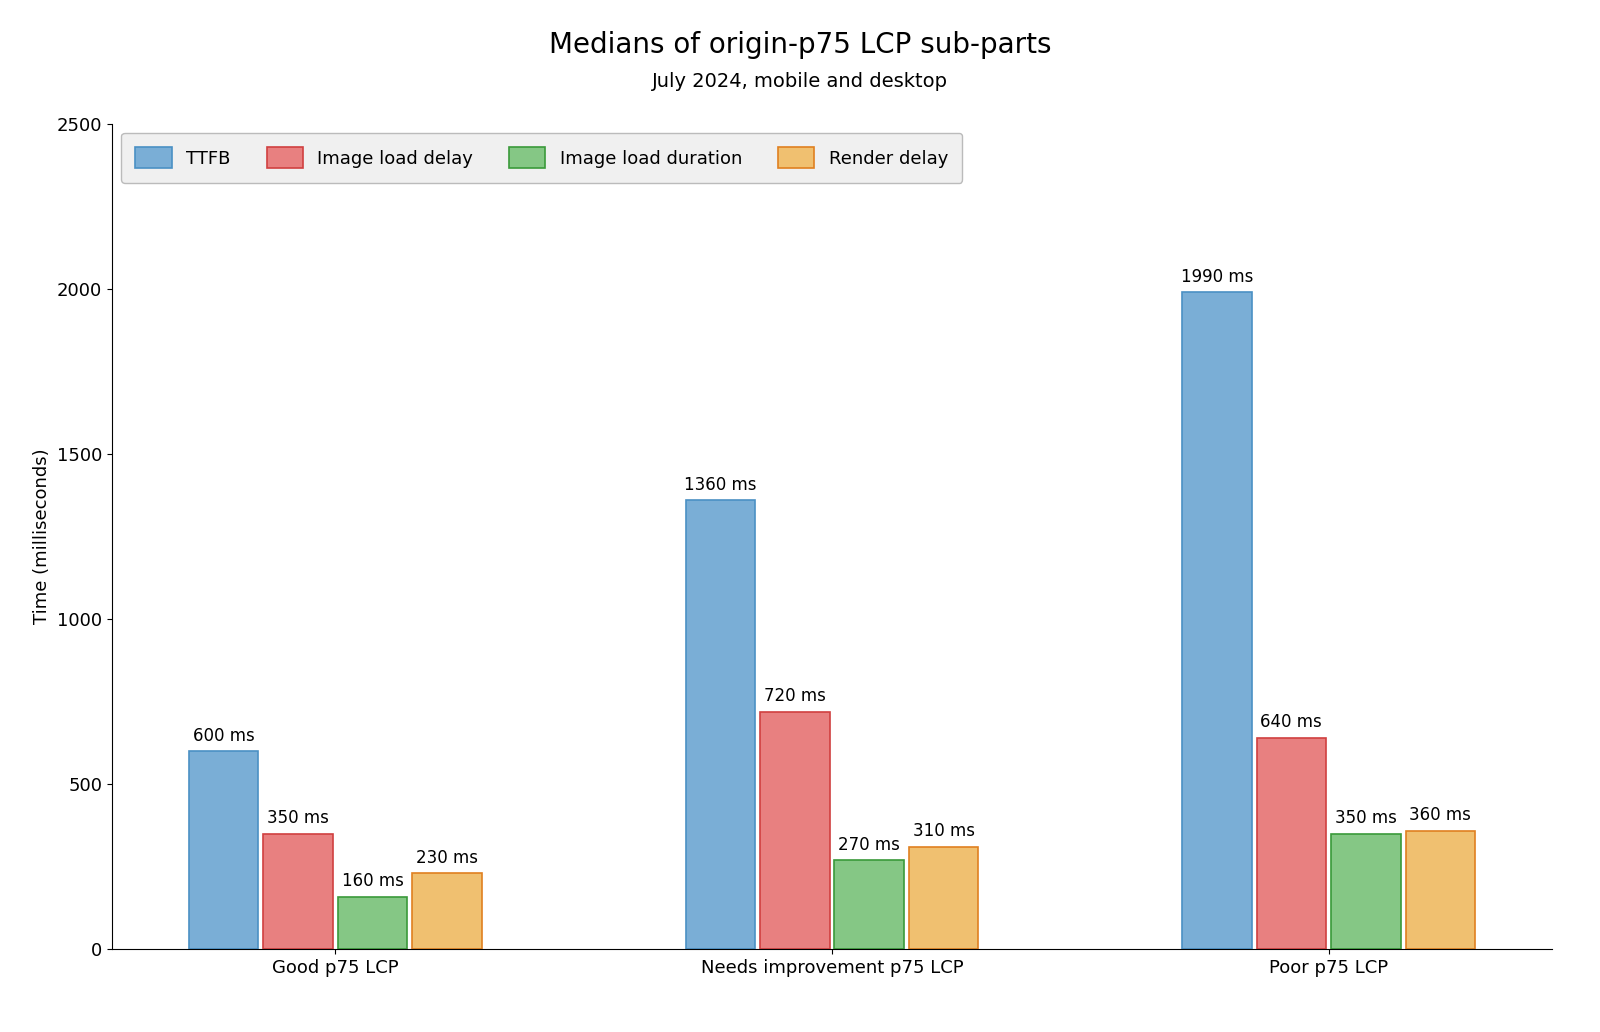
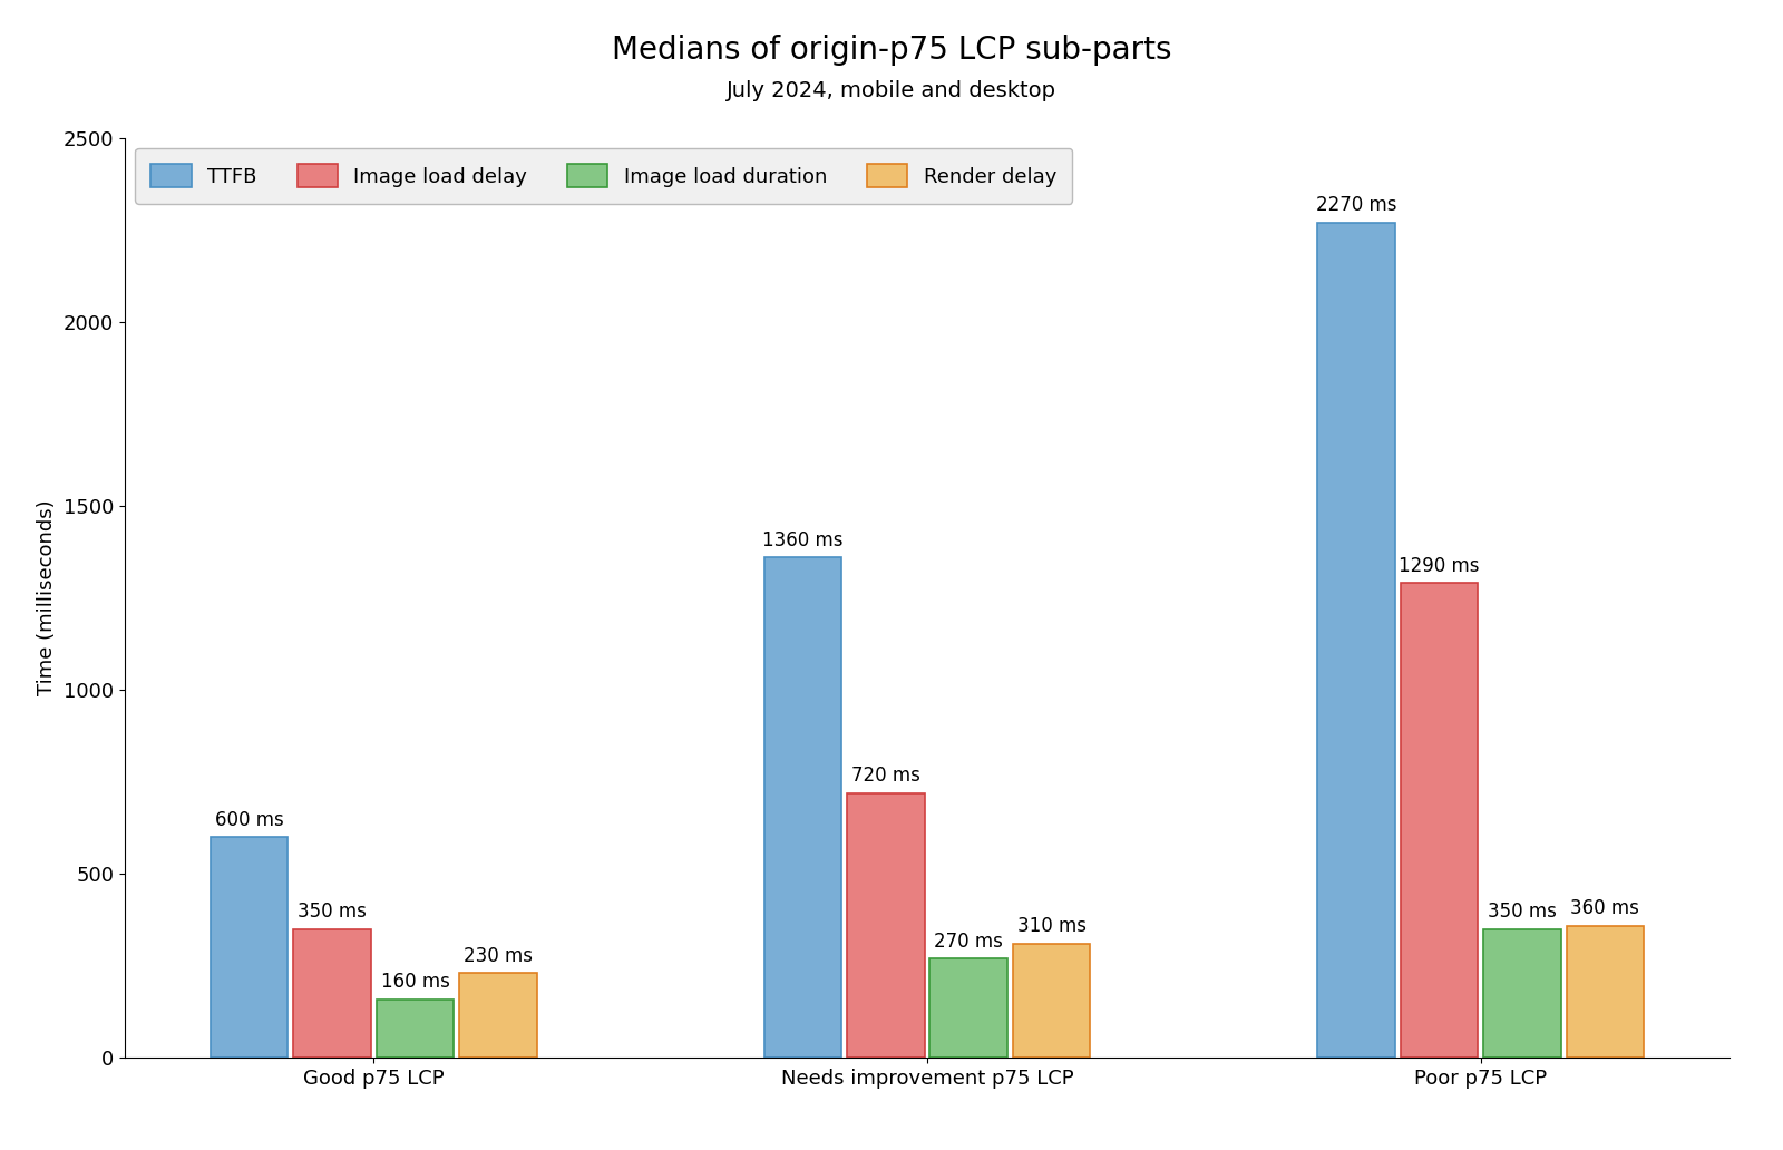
TTFB/Poor p75 LCP: 1990 -> 2270
Image load delay/Poor p75 LCP: 640 -> 1290
